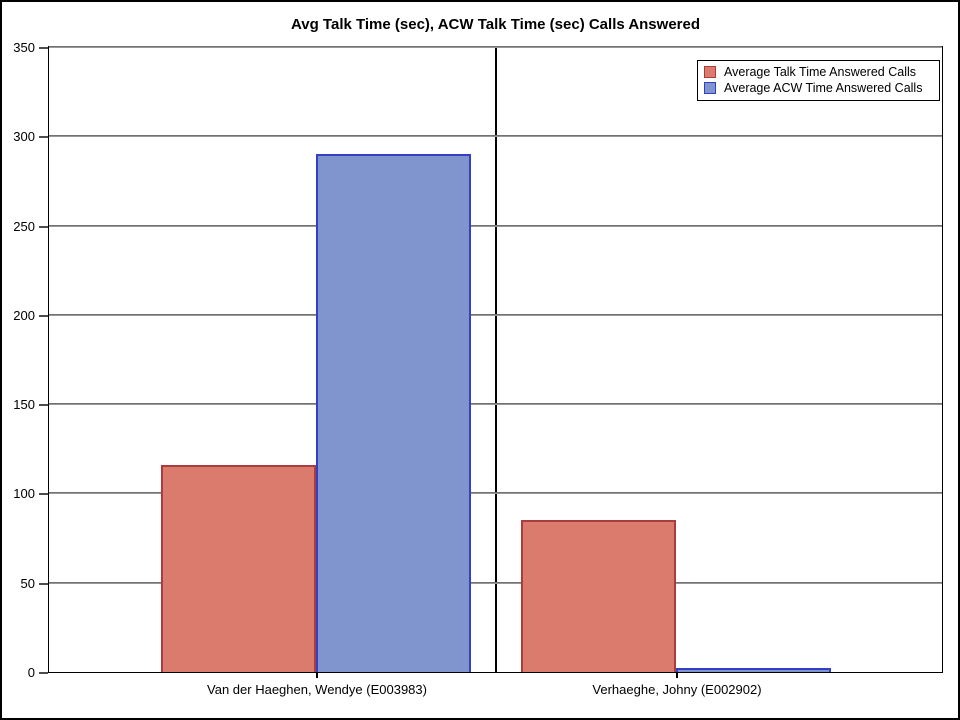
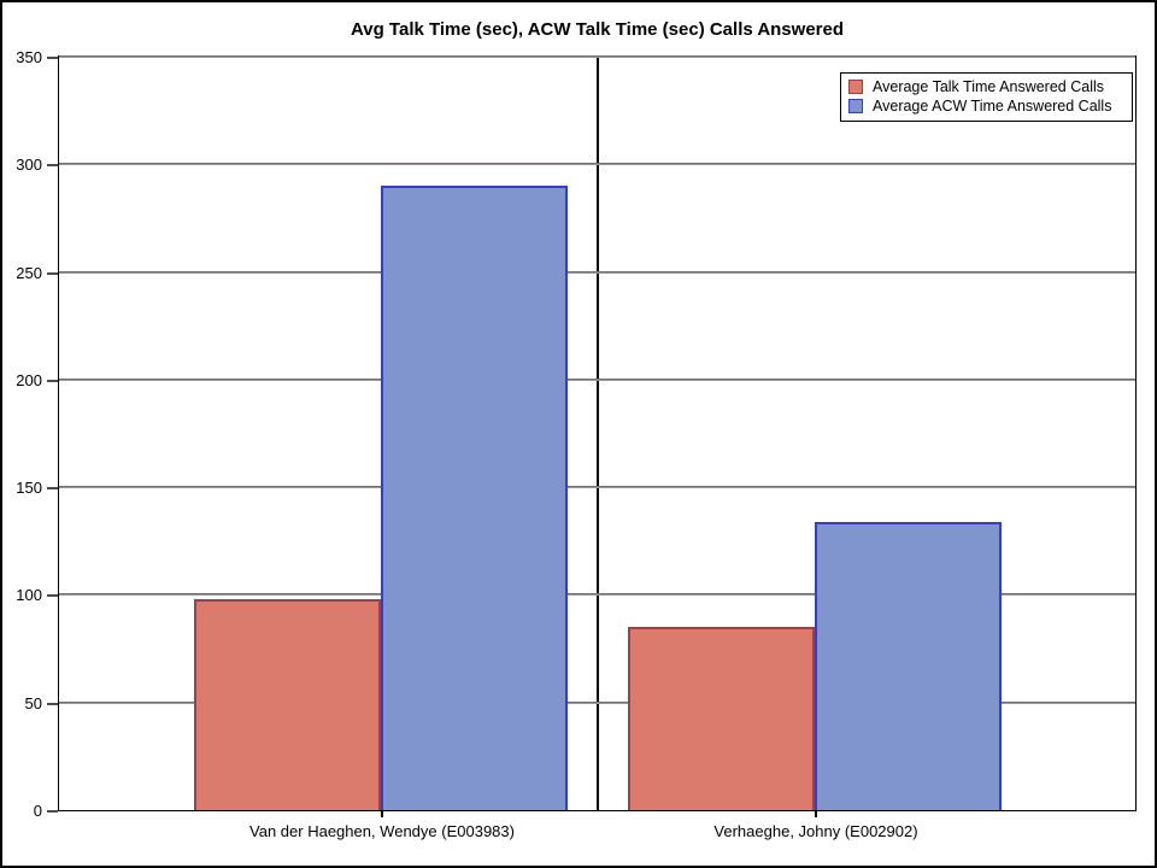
Average Talk Time Answered Calls/Van der Haeghen, Wendye (E003983): 116 -> 98
Average ACW Time Answered Calls/Verhaeghe, Johny (E002902): 2 -> 134
